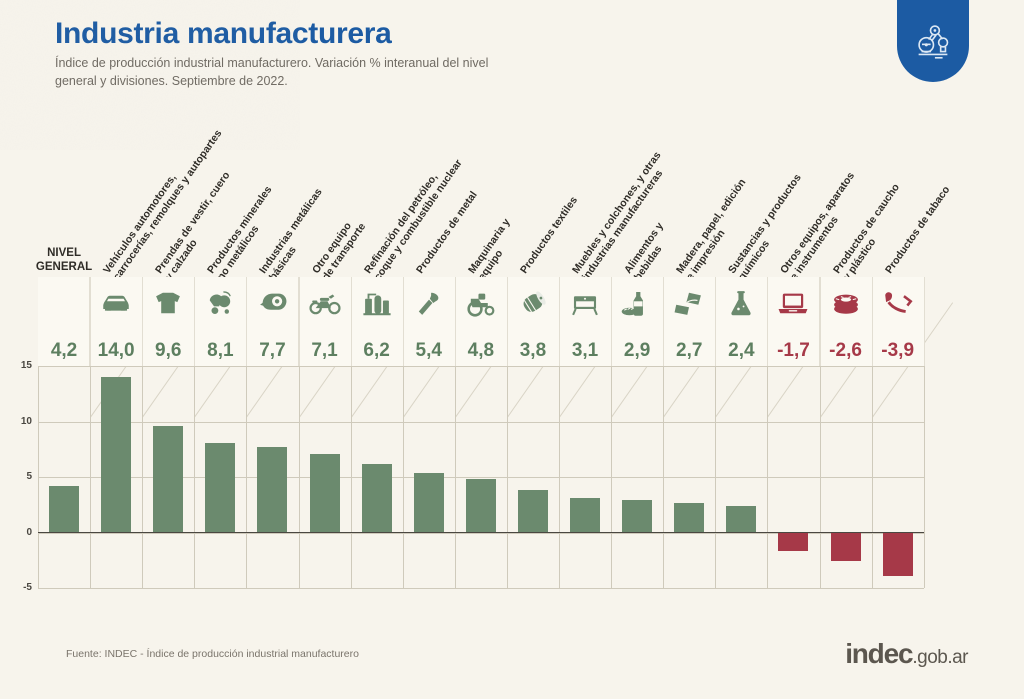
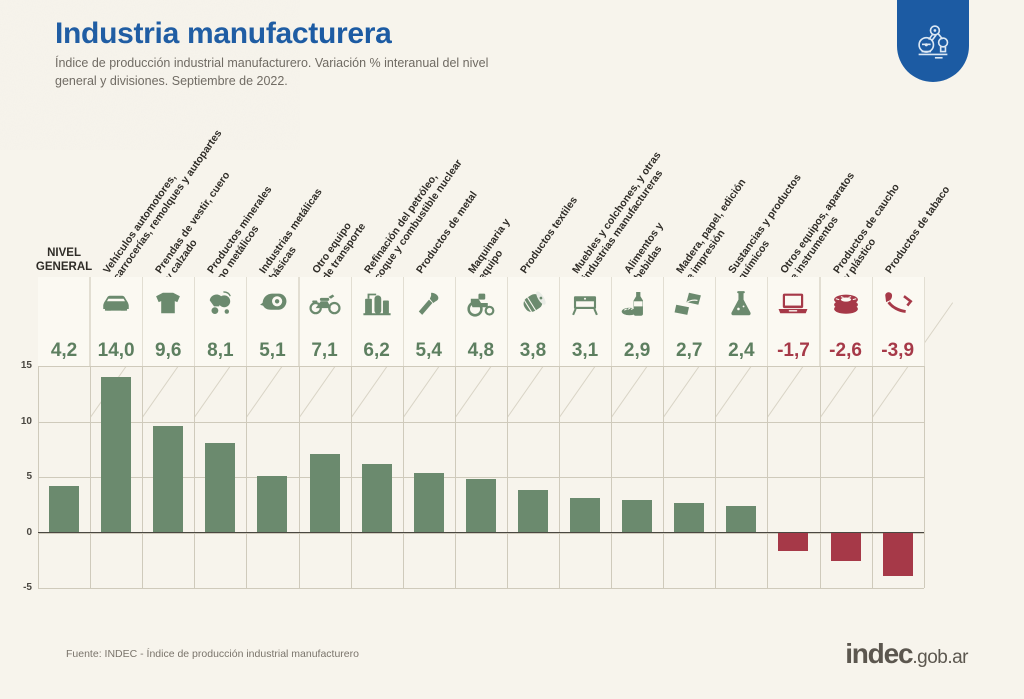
Industrias metálicas básicas: 7,7 -> 5,1
